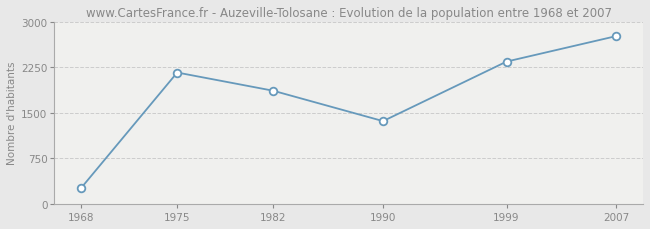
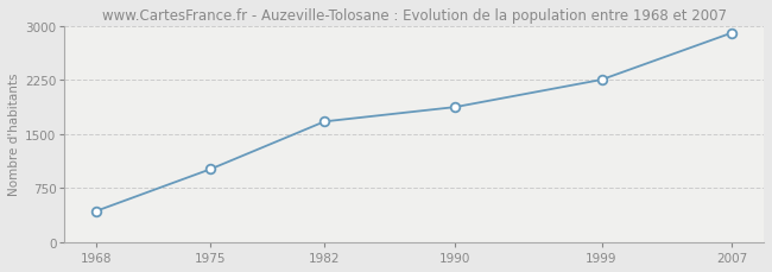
1968: 260 -> 430
1975: 2160 -> 1010
1982: 1860 -> 1670
1990: 1360 -> 1870
1999: 2340 -> 2250
2007: 2760 -> 2900
